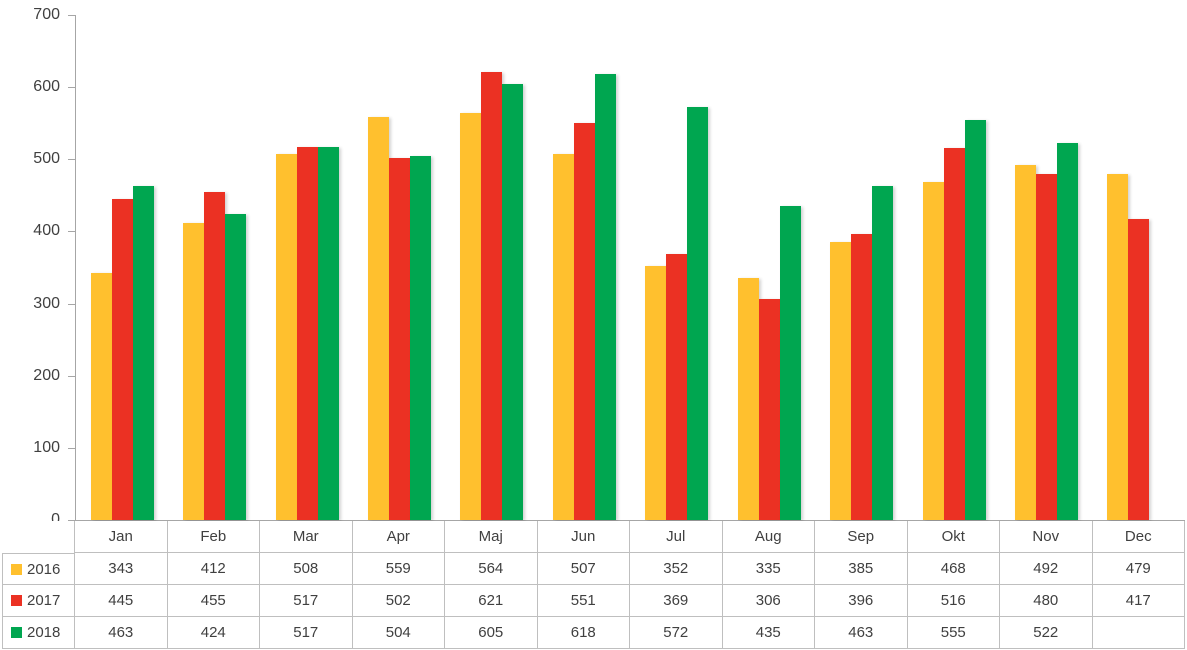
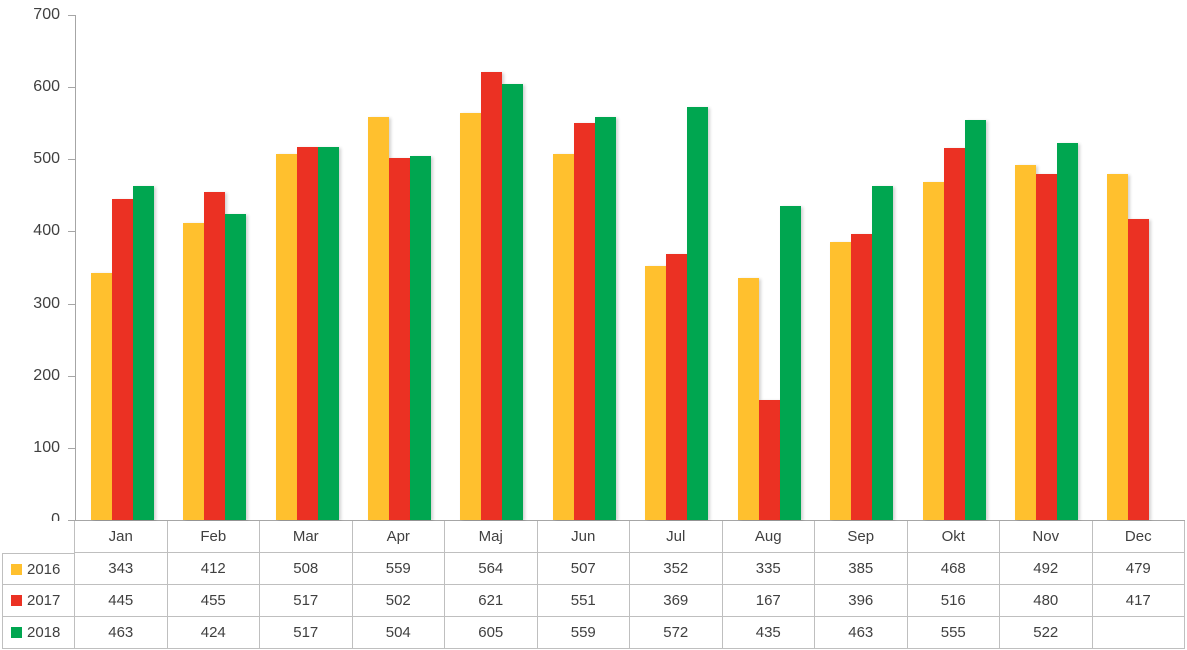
2018/Jun: 618 -> 559
2017/Aug: 306 -> 167
